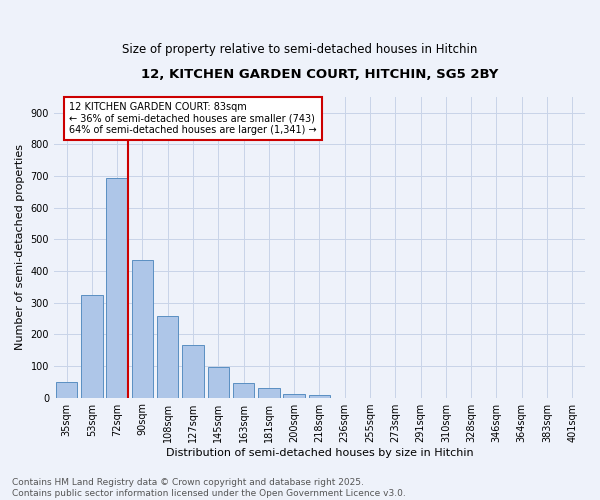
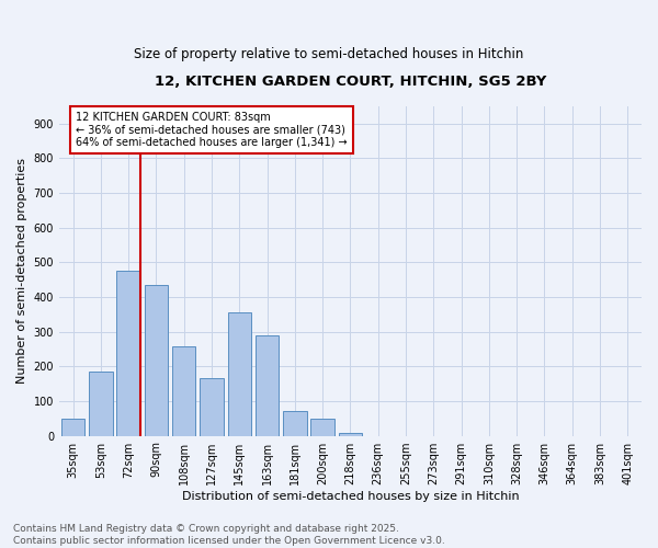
53sqm: 325 -> 185
72sqm: 693 -> 475
145sqm: 96 -> 355
163sqm: 46 -> 290
181sqm: 30 -> 70
200sqm: 10 -> 50
